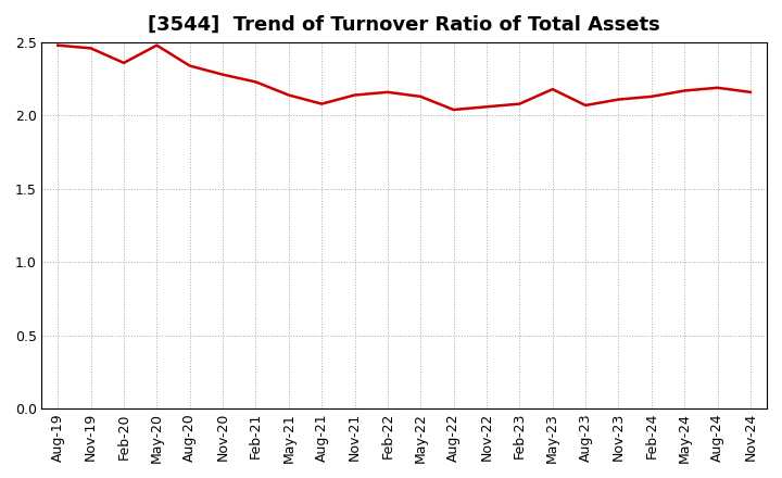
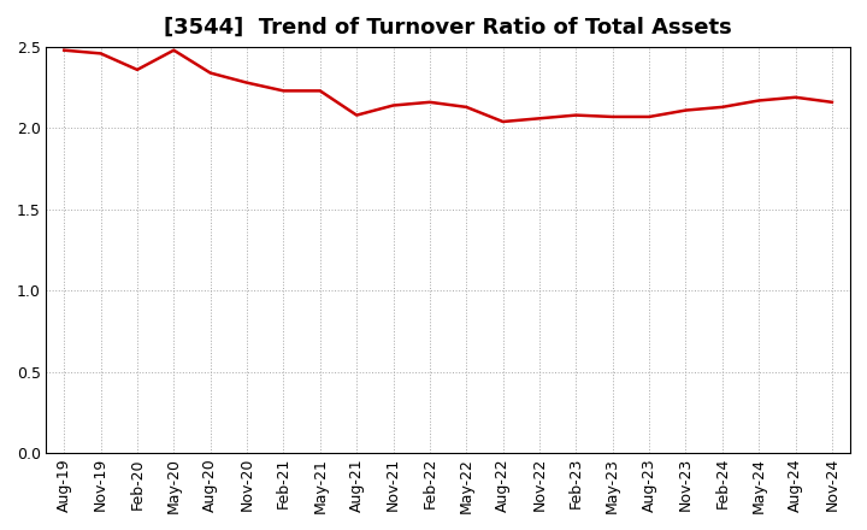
May-21: 2.14 -> 2.23
May-23: 2.18 -> 2.07
